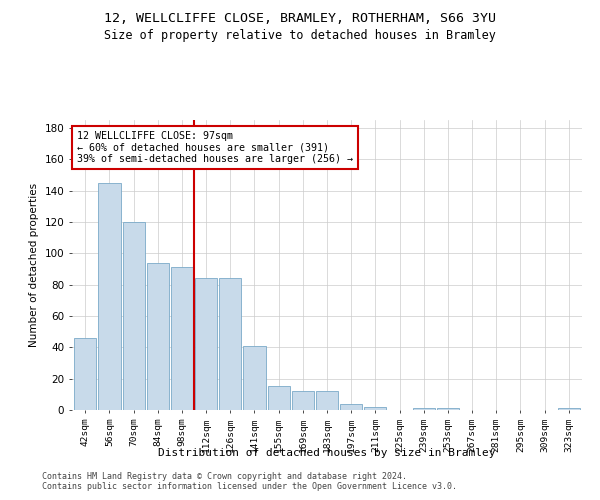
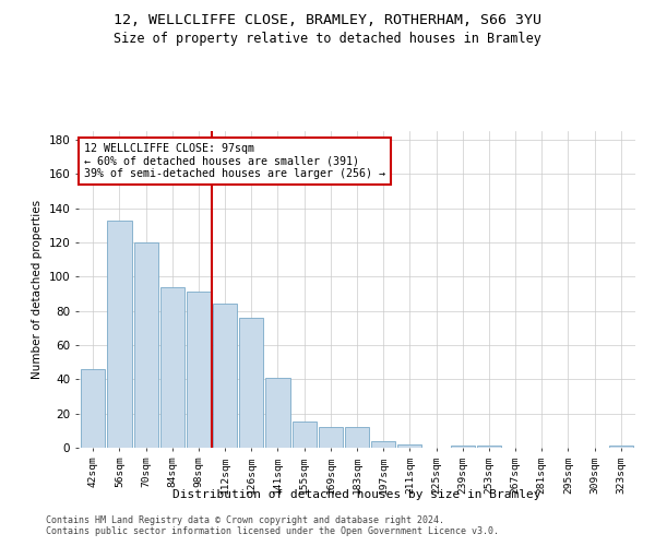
56sqm: 145 -> 133
126sqm: 84 -> 76
